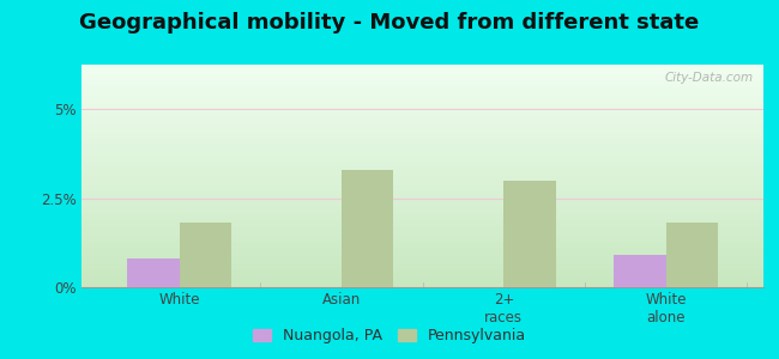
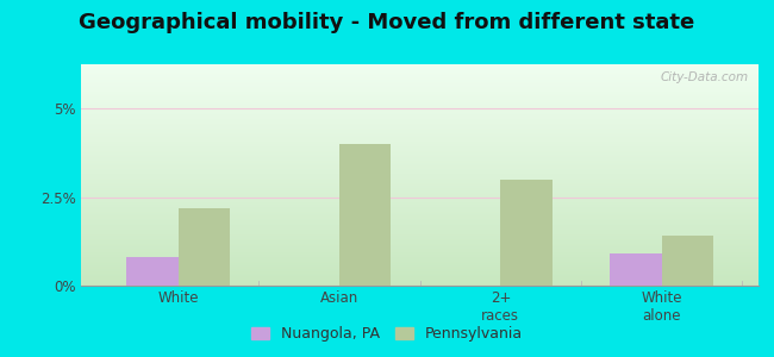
Pennsylvania/White: 1.8% -> 2.2%
Pennsylvania/Asian: 3.3% -> 4.0%
Pennsylvania/White alone: 1.8% -> 1.4%
